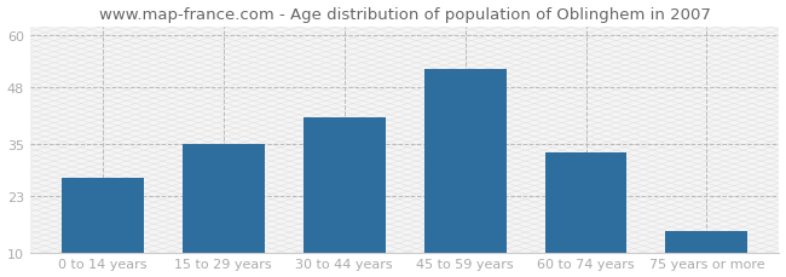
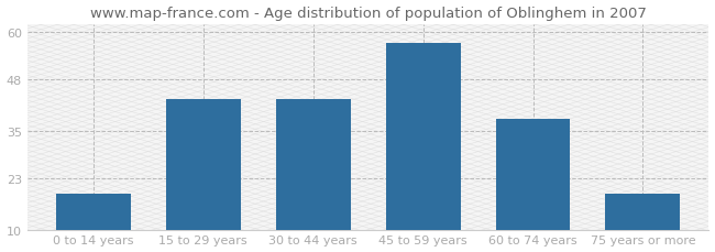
0 to 14 years: 27 -> 19
15 to 29 years: 35 -> 43
30 to 44 years: 41 -> 43
45 to 59 years: 52 -> 57
60 to 74 years: 33 -> 38
75 years or more: 15 -> 19
